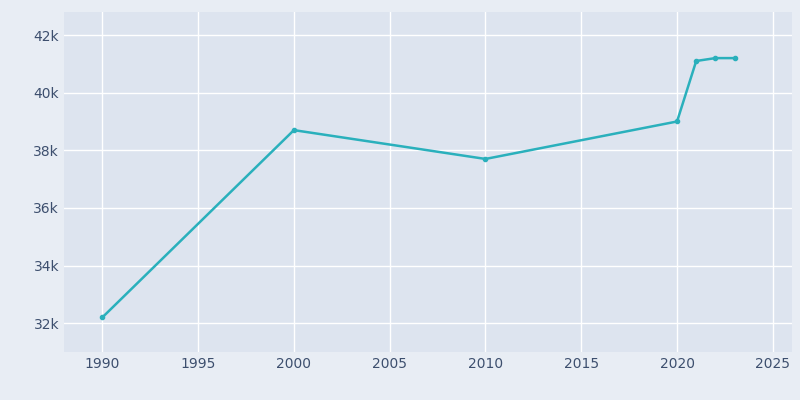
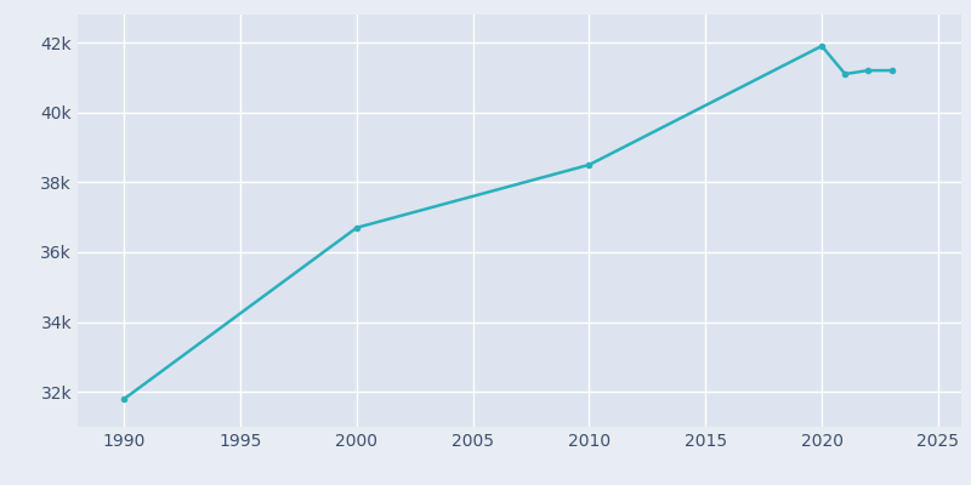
1990: 32.2k -> 31.8k
2000: 38.7k -> 36.7k
2010: 37.7k -> 38.5k
2020: 39.0k -> 41.9k
